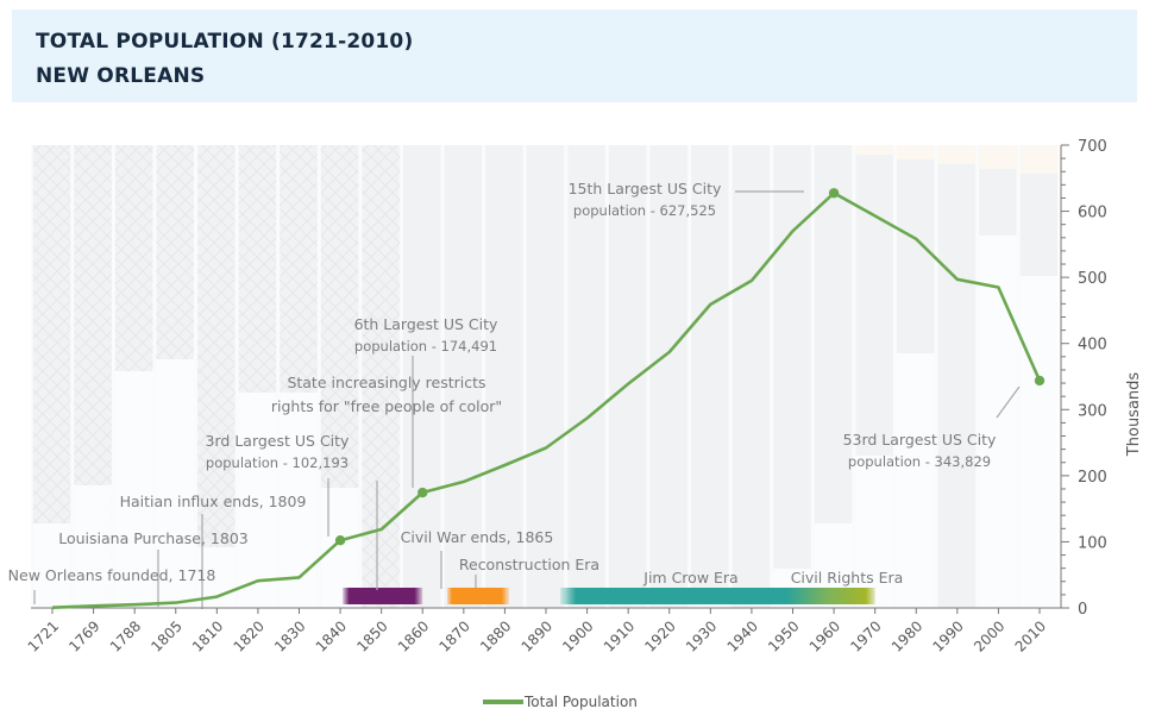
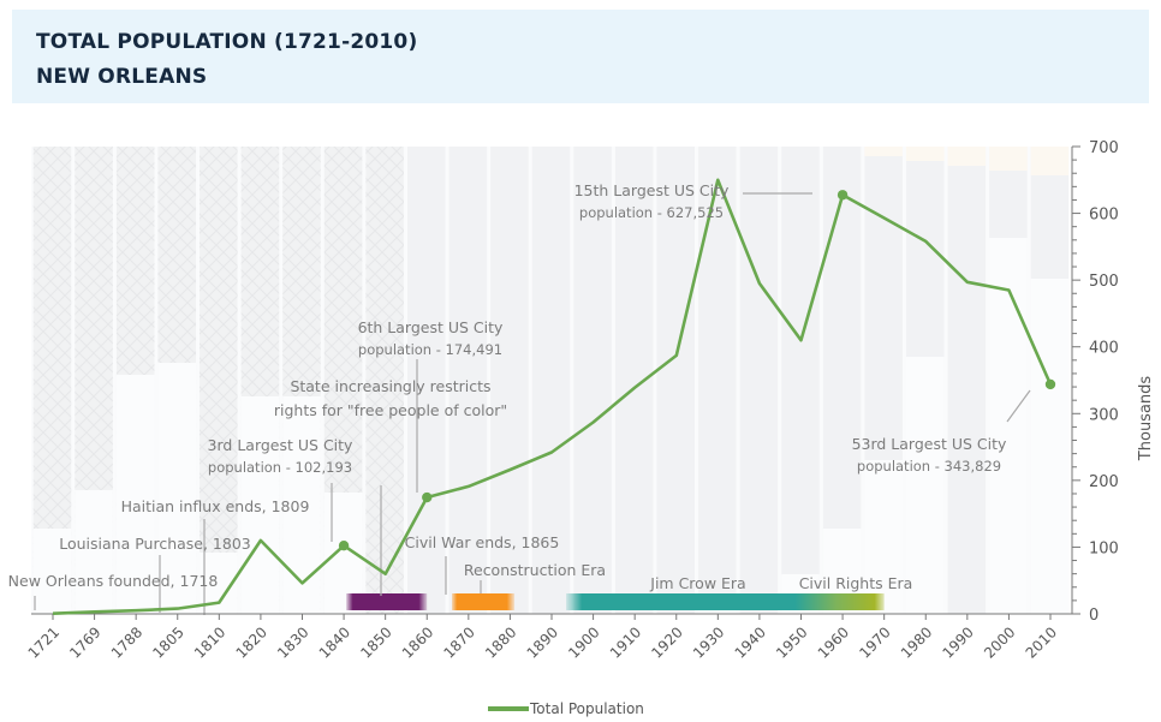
1820: 40 -> 110
1850: 120 -> 60
1930: 460 -> 650
1950: 570 -> 410
